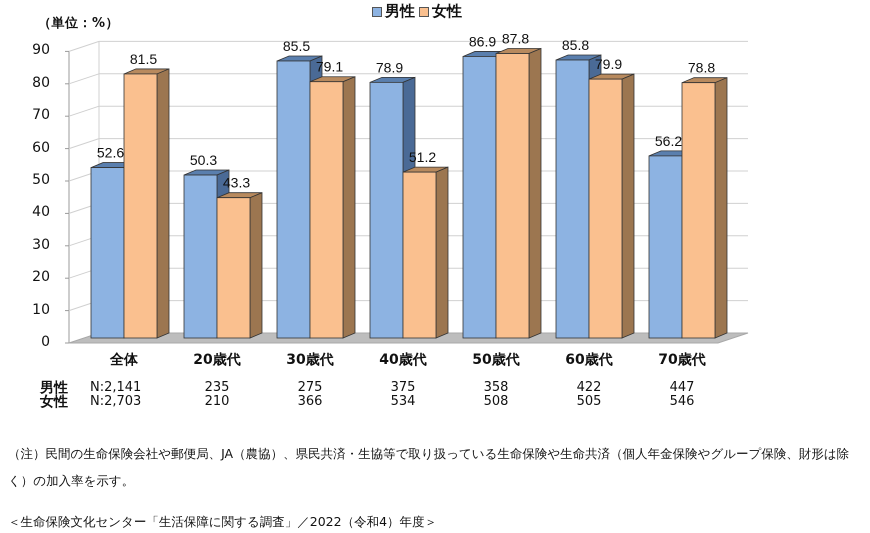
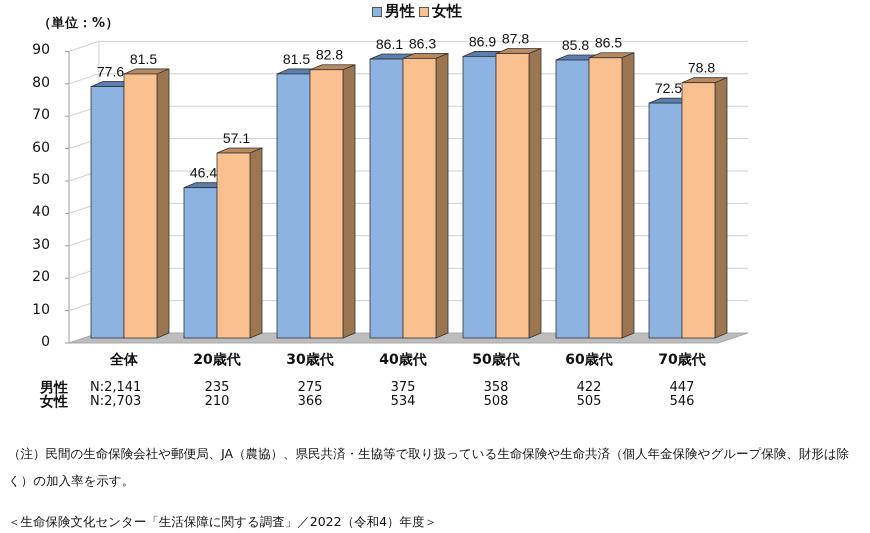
男性/全体: 52.6 -> 77.6
男性/20歳代: 50.3 -> 46.4
女性/20歳代: 43.3 -> 57.1
男性/30歳代: 85.5 -> 81.5
女性/30歳代: 79.1 -> 82.8
男性/40歳代: 78.9 -> 86.1
女性/40歳代: 51.2 -> 86.3
女性/60歳代: 79.9 -> 86.5
男性/70歳代: 56.2 -> 72.5
